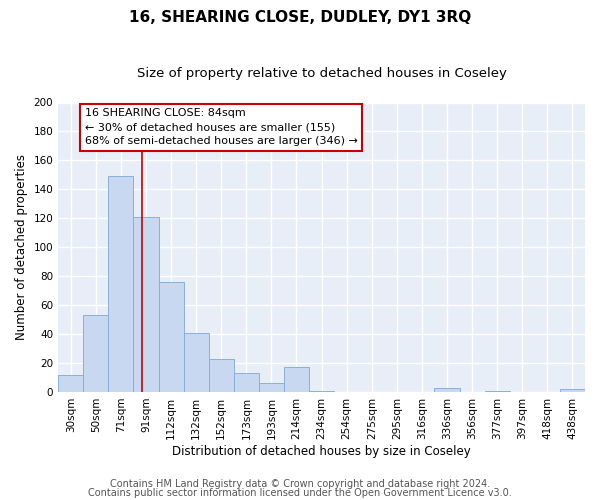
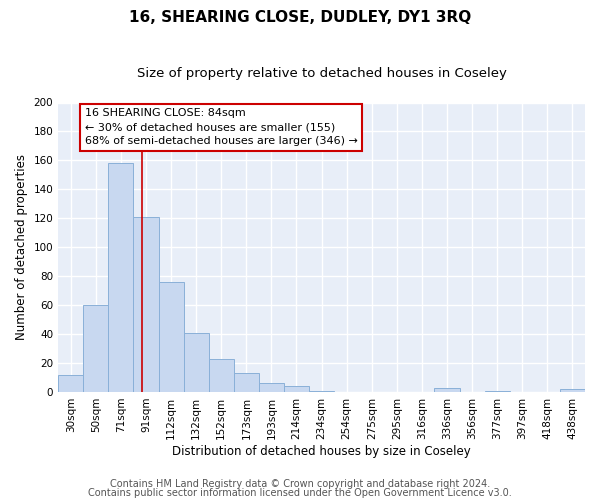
50sqm: 53 -> 60
71sqm: 149 -> 158
214sqm: 17 -> 4
